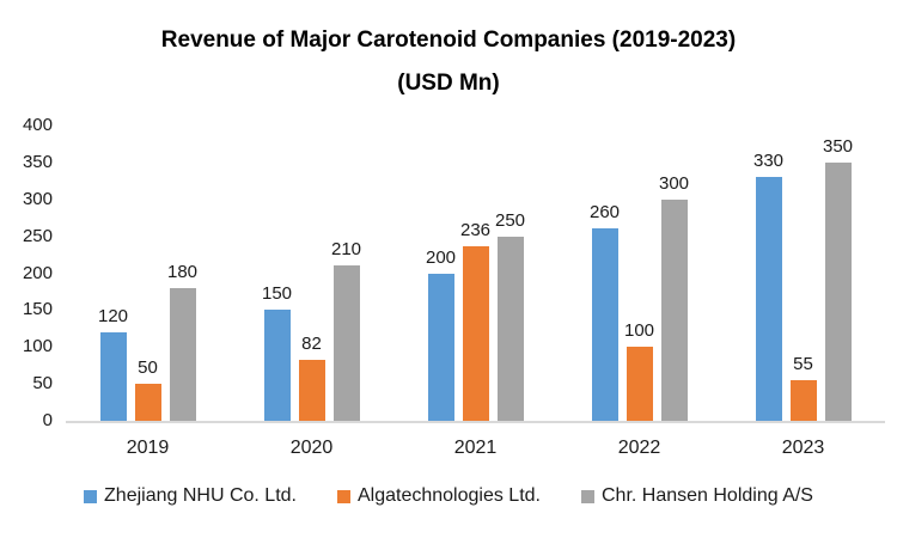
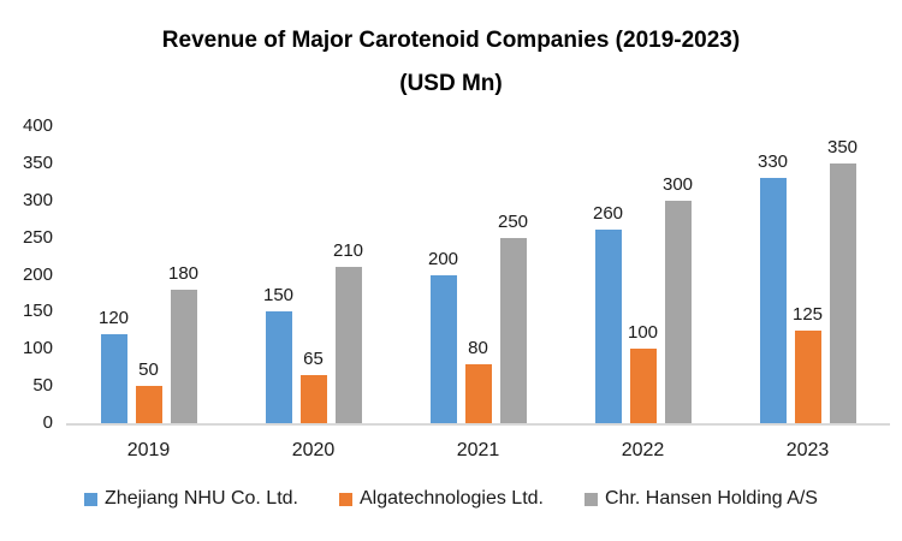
Algatechnologies Ltd./2020: 82 -> 65
Algatechnologies Ltd./2021: 236 -> 80
Algatechnologies Ltd./2023: 55 -> 125
